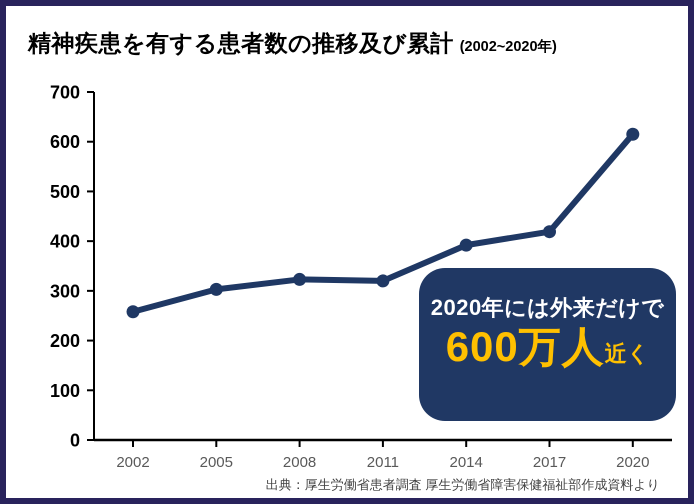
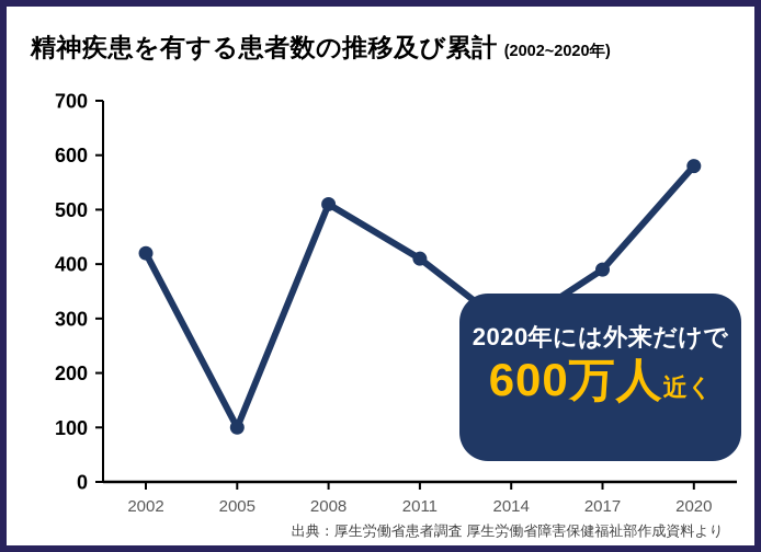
2002: 260 -> 420
2005: 300 -> 100
2008: 320 -> 510
2011: 320 -> 410
2014: 390 -> 280
2017: 420 -> 390
2020: 620 -> 580
